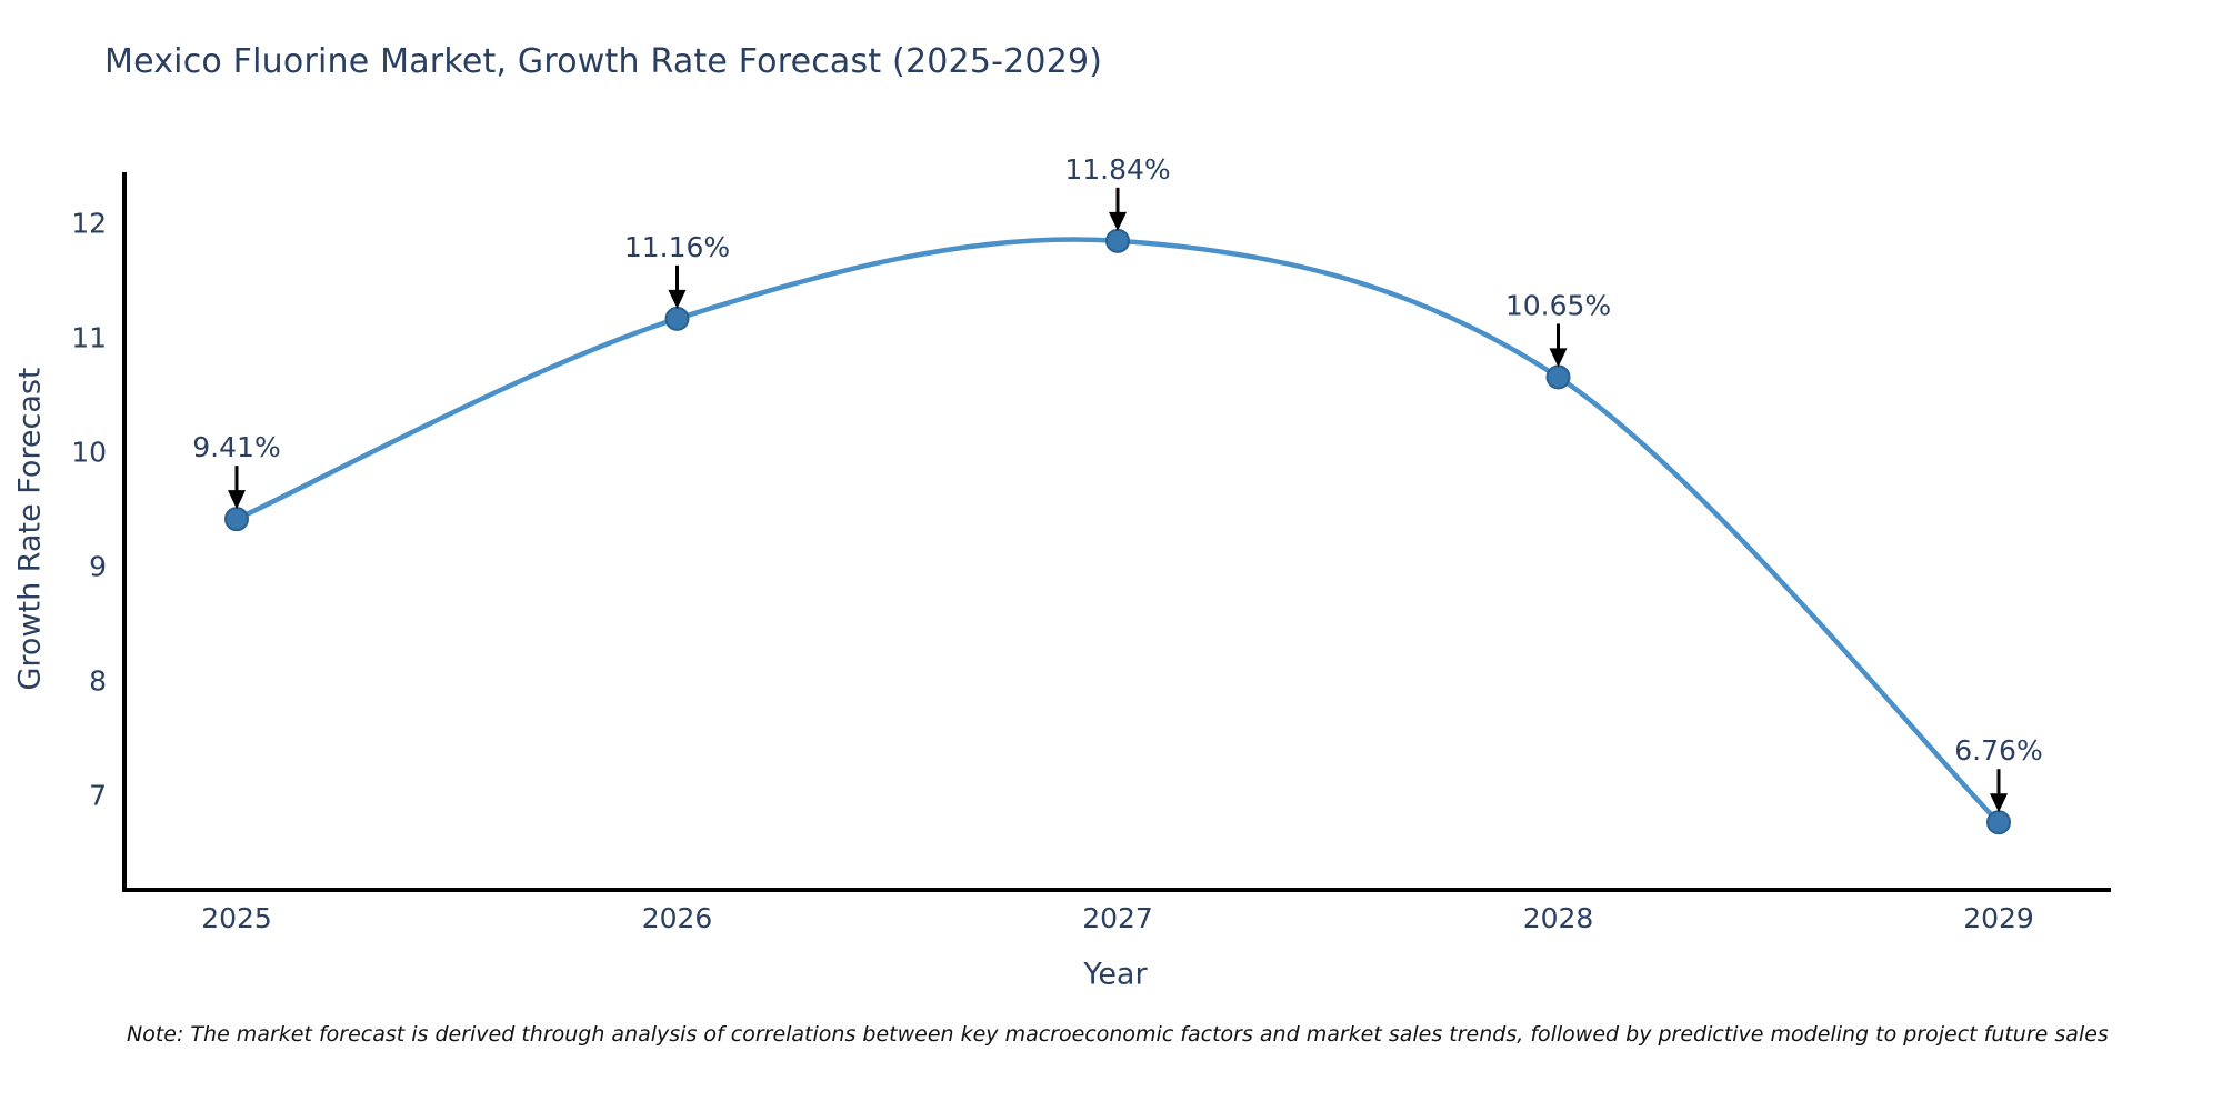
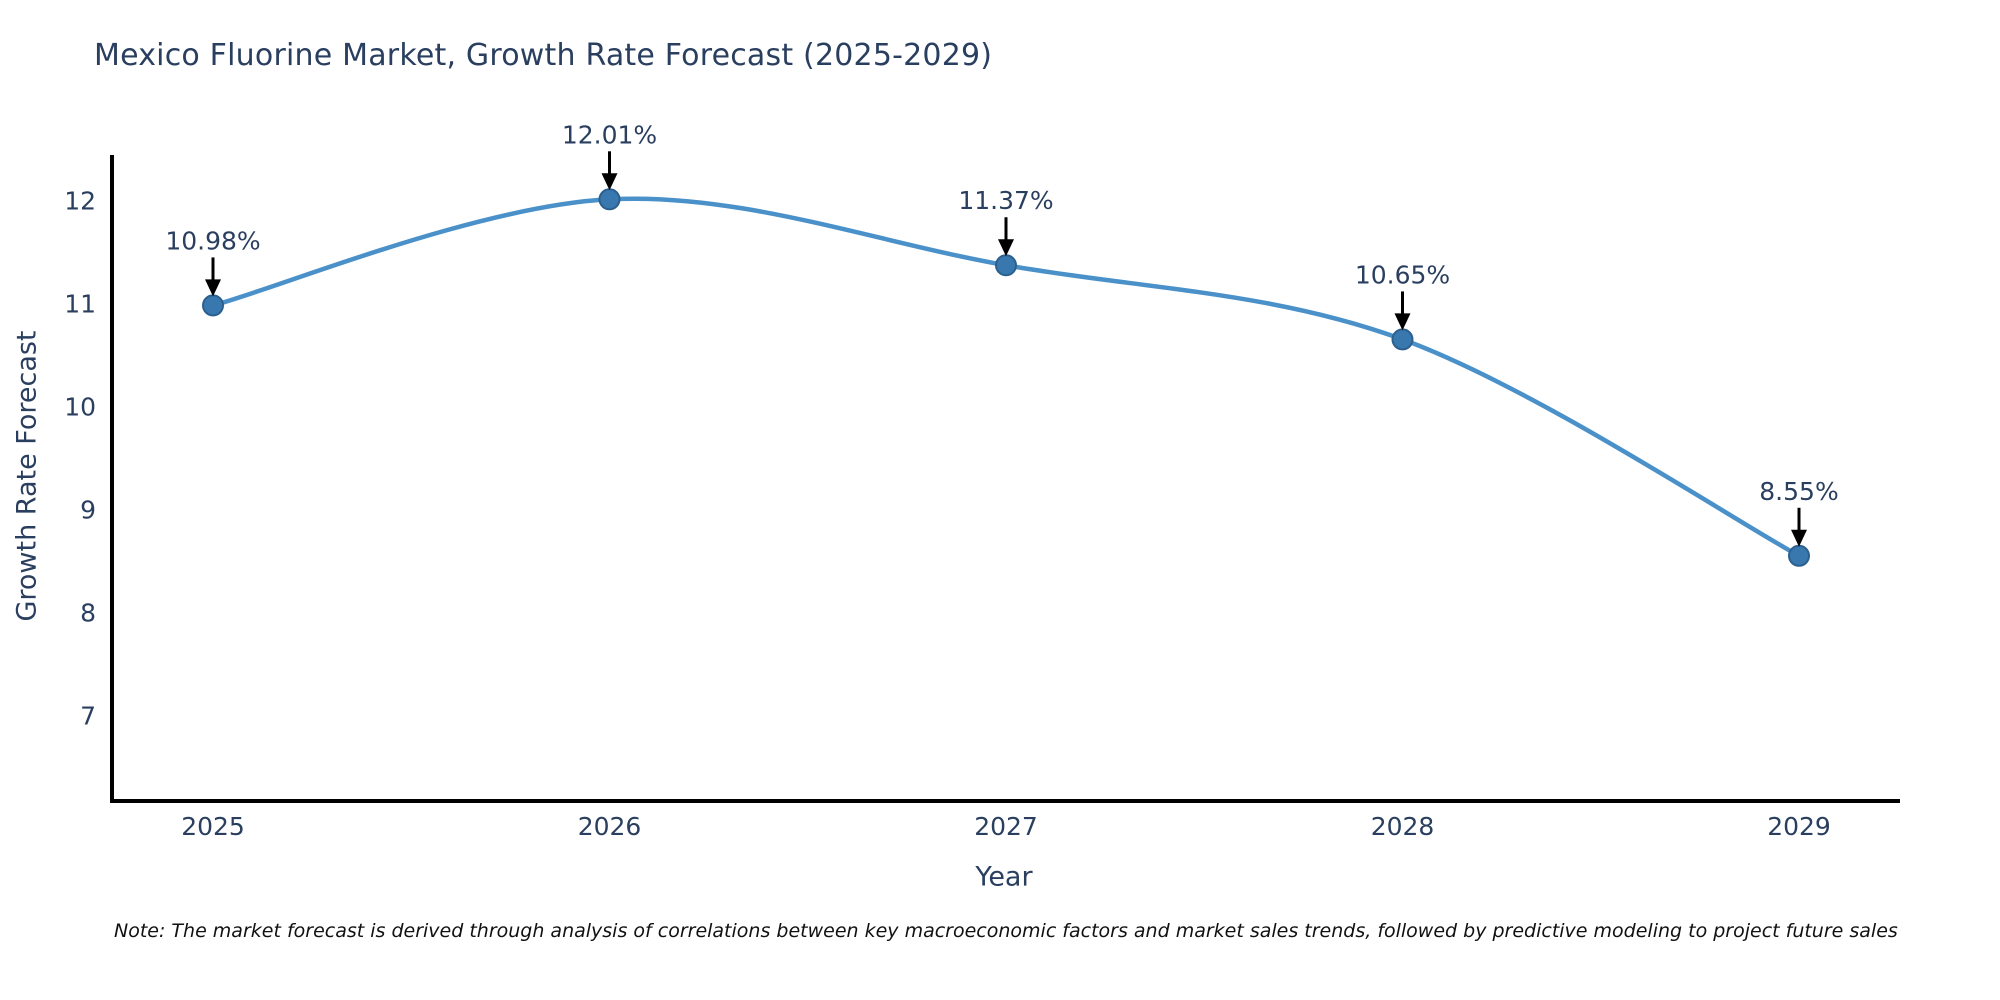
2025: 9.41% -> 10.98%
2026: 11.16% -> 12.01%
2027: 11.84% -> 11.37%
2029: 6.76% -> 8.55%
